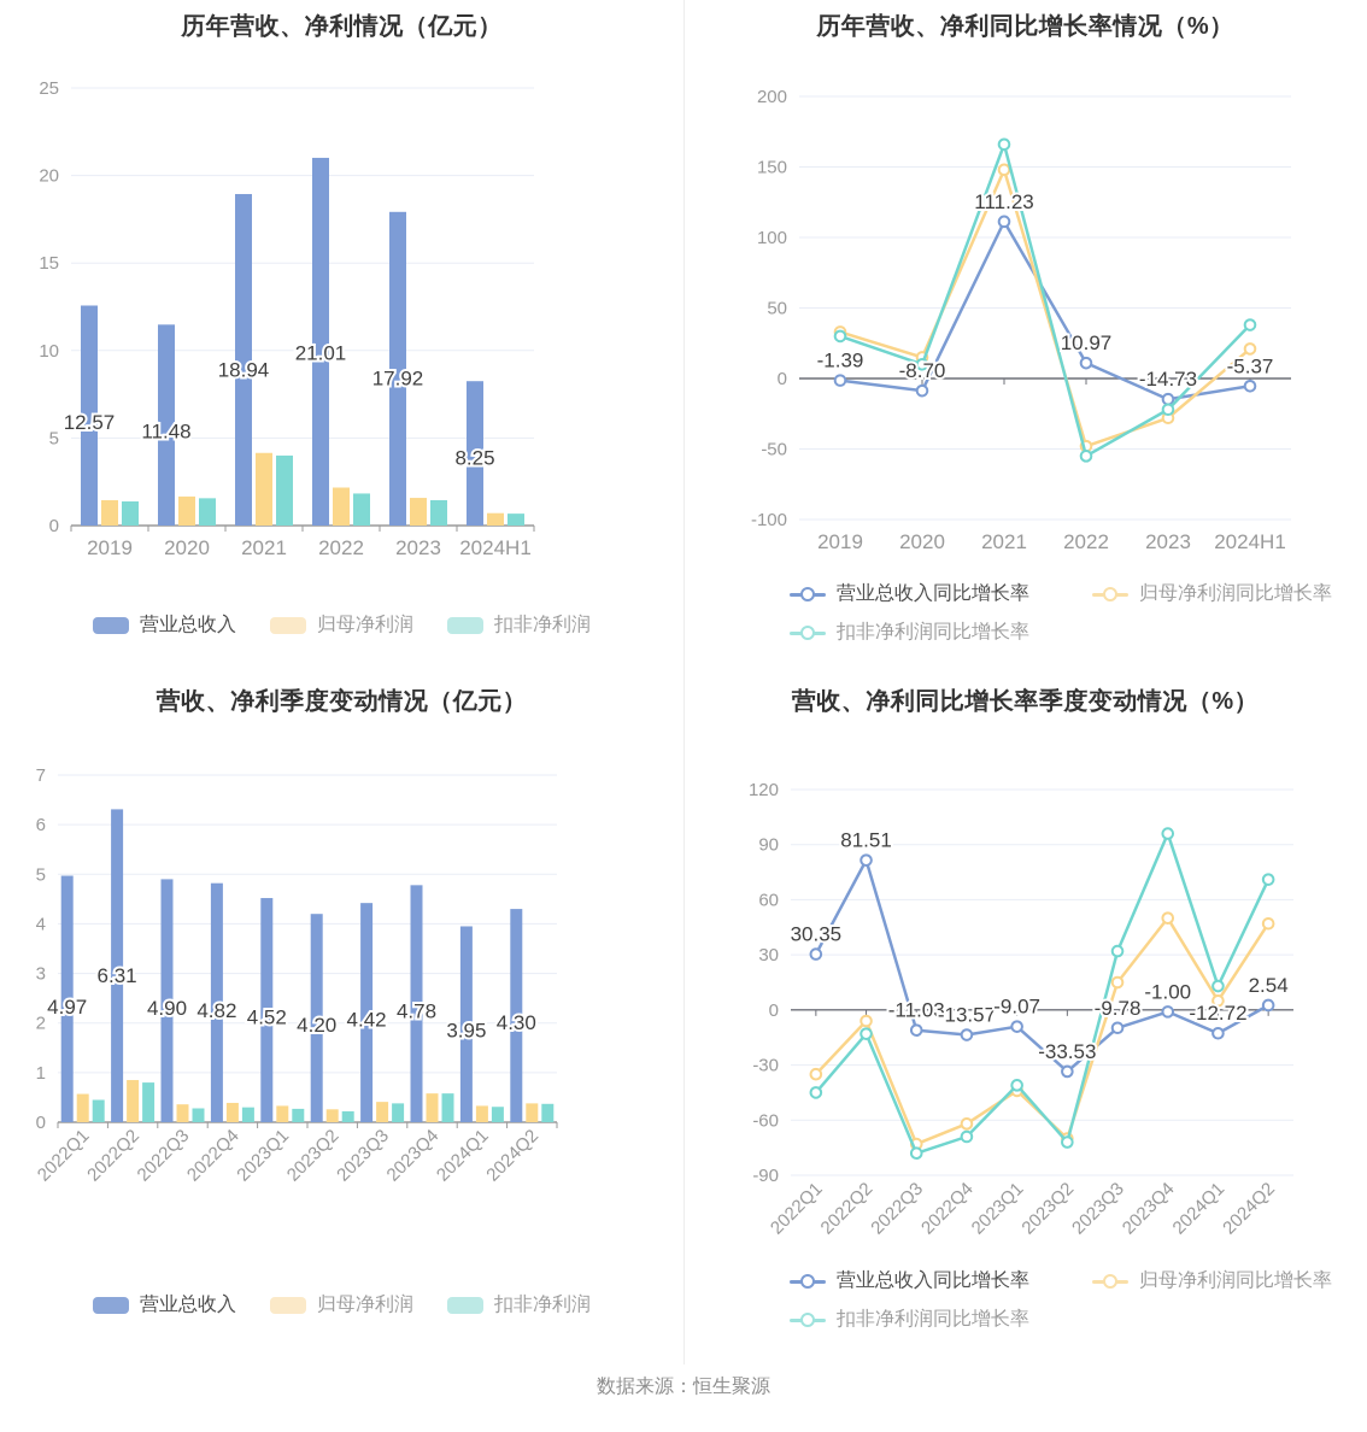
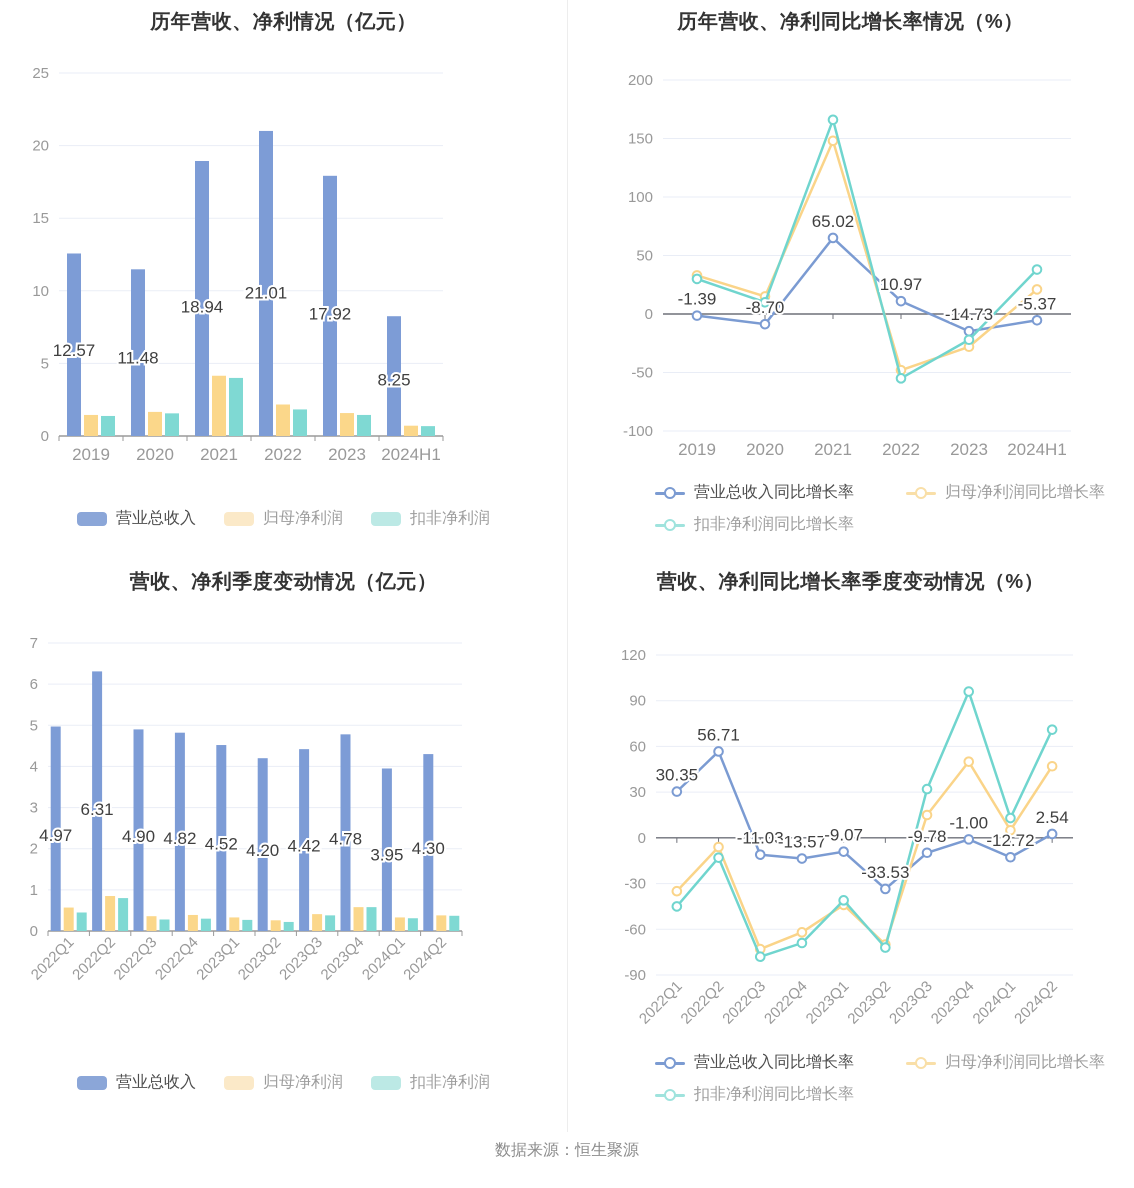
历年营收、净利同比增长率情况（%）/营业总收入同比增长率/2021: 111.23 -> 65.02
营收、净利同比增长率季度变动情况（%）/营业总收入同比增长率/2022Q2: 81.51 -> 56.71
